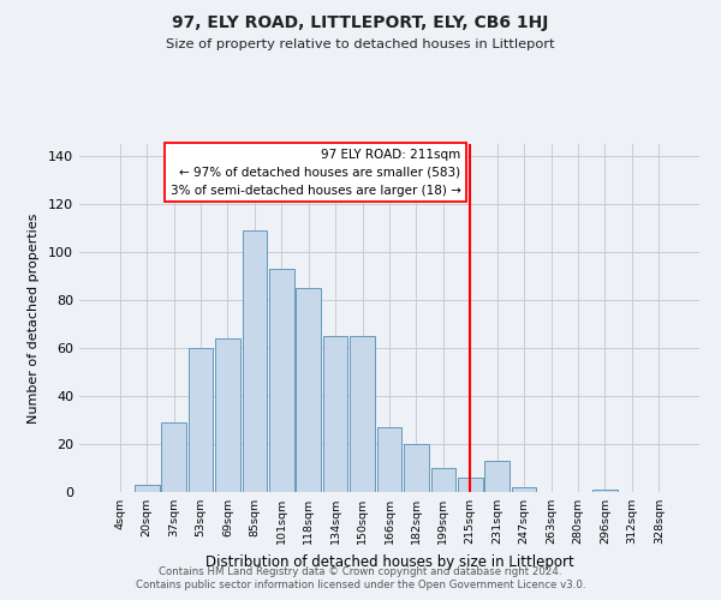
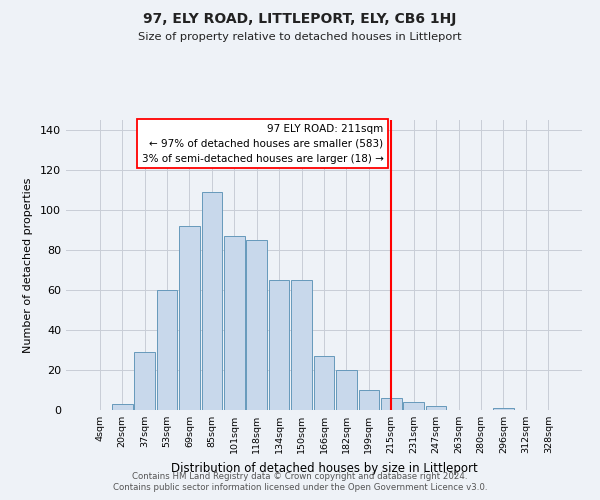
69sqm: 64 -> 92
101sqm: 93 -> 87
231sqm: 13 -> 4
